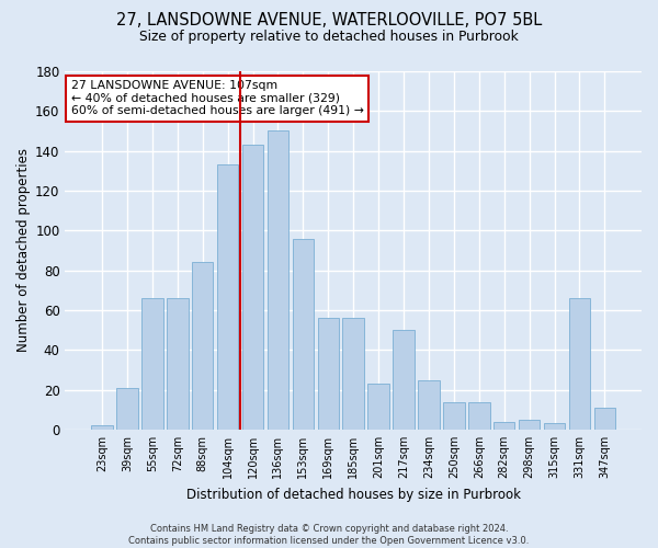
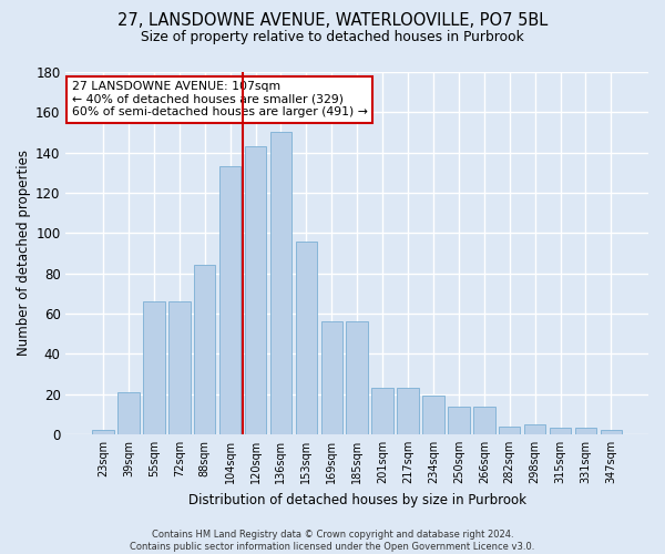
217sqm: 50 -> 23
234sqm: 25 -> 19
331sqm: 66 -> 3
347sqm: 11 -> 2
